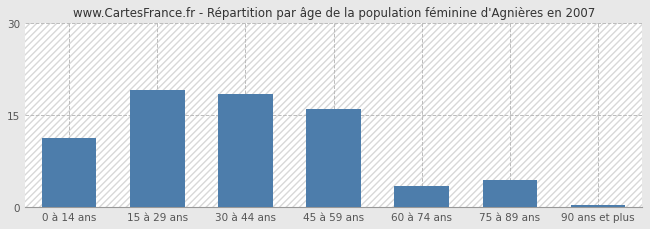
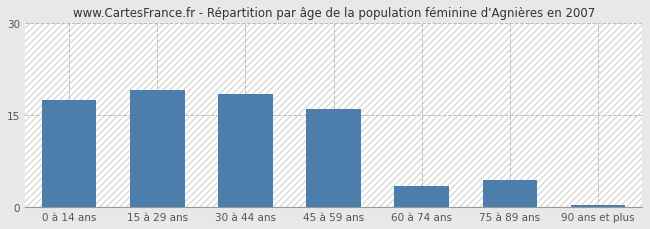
0 à 14 ans: 11.2 -> 17.5
